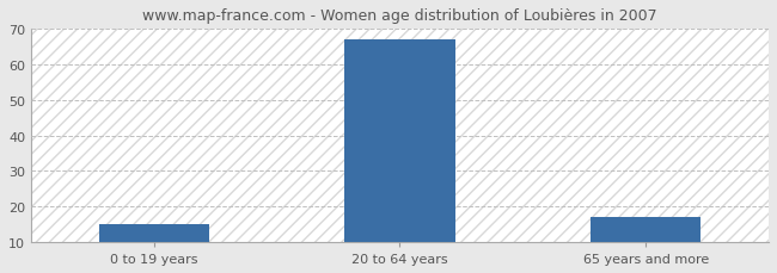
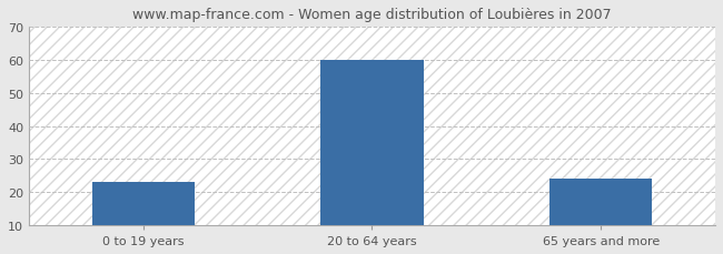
0 to 19 years: 15 -> 23
20 to 64 years: 67 -> 60
65 years and more: 17 -> 24
